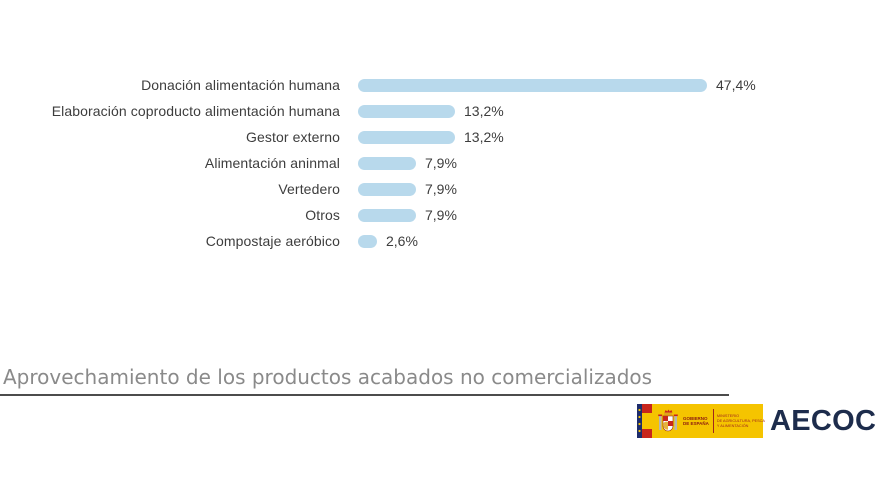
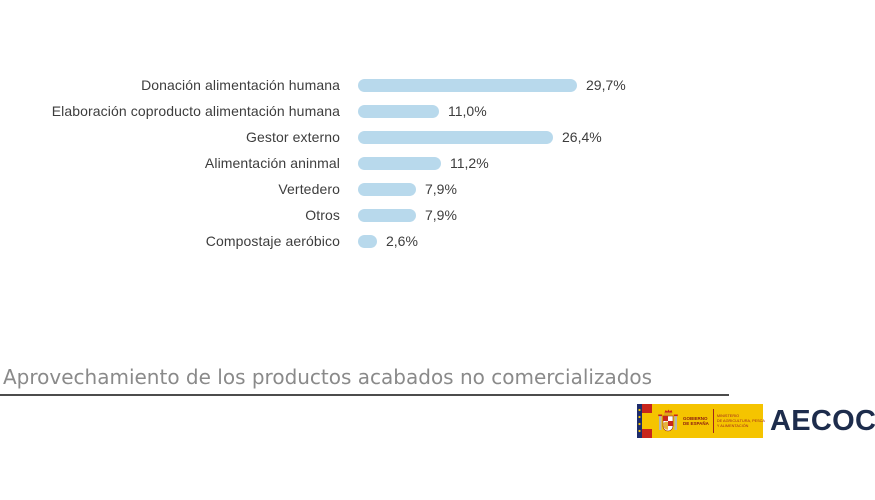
Donación alimentación humana: 47,4% -> 29,7%
Elaboración coproducto alimentación humana: 13,2% -> 11,0%
Gestor externo: 13,2% -> 26,4%
Alimentación aninmal: 7,9% -> 11,2%
